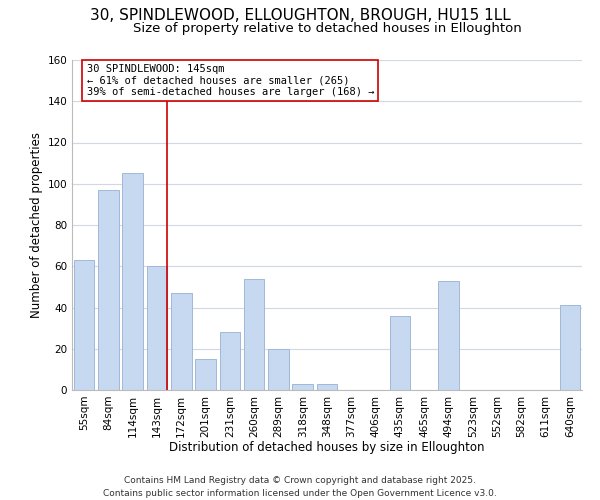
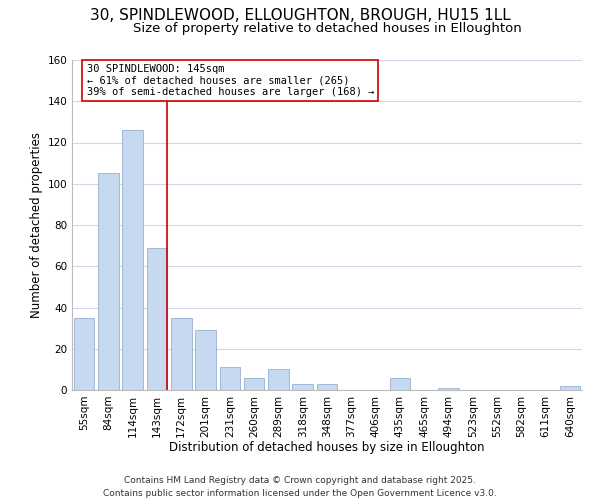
55sqm: 63 -> 35
84sqm: 97 -> 105
114sqm: 105 -> 126
143sqm: 60 -> 69
172sqm: 47 -> 35
201sqm: 15 -> 29
231sqm: 28 -> 11
260sqm: 54 -> 6
289sqm: 20 -> 10
435sqm: 36 -> 6
494sqm: 53 -> 1
640sqm: 41 -> 2
